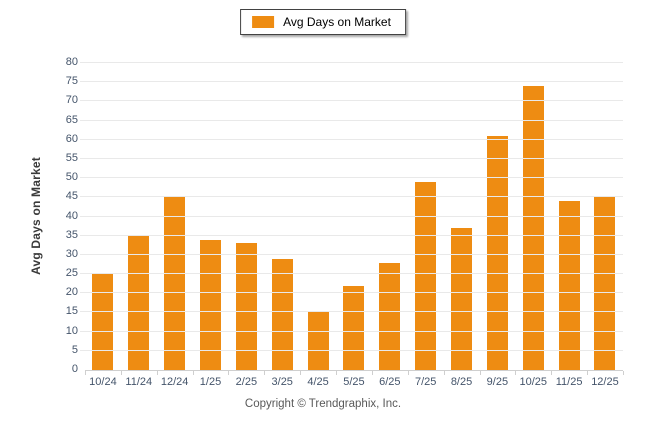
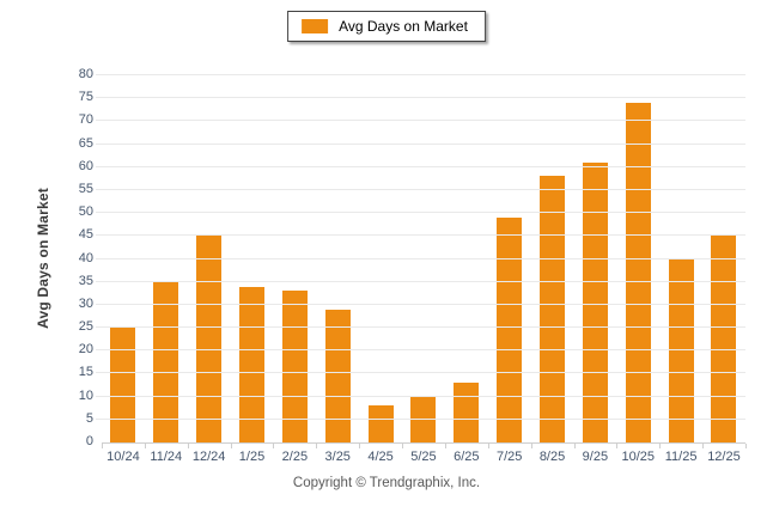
4/25: 15 -> 8
5/25: 22 -> 10
6/25: 28 -> 13
8/25: 37 -> 58
11/25: 44 -> 40
